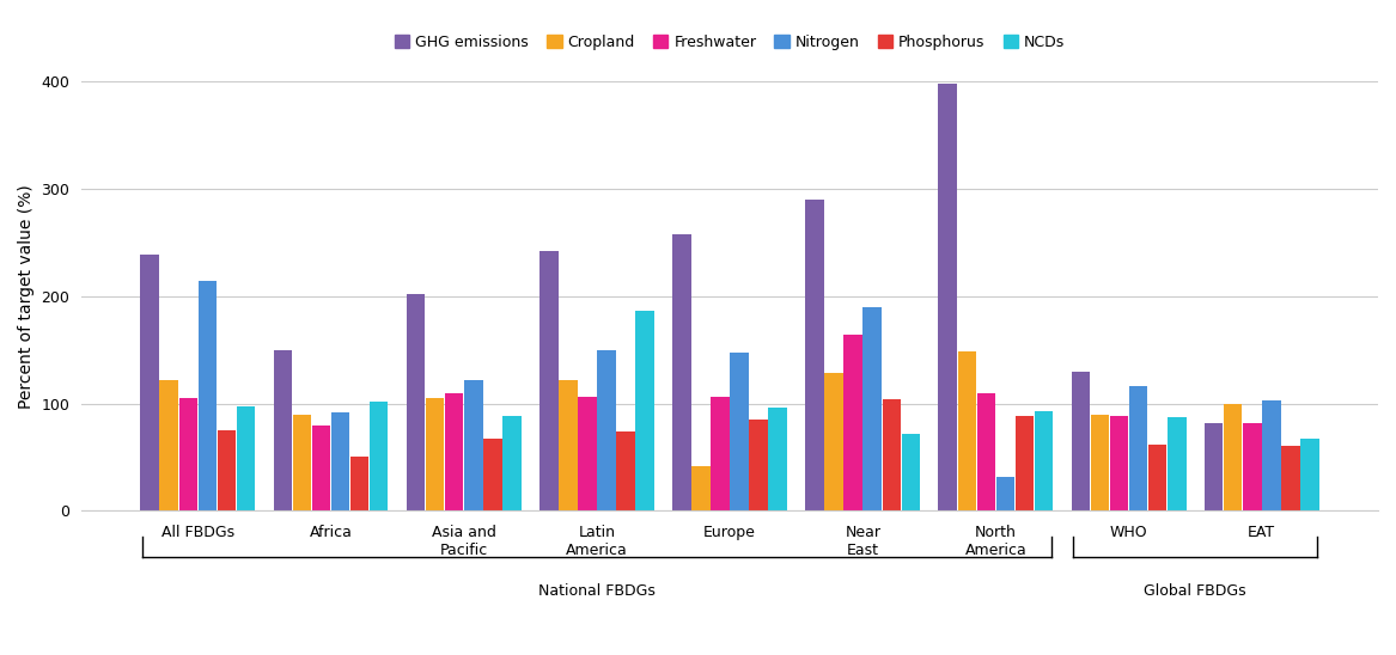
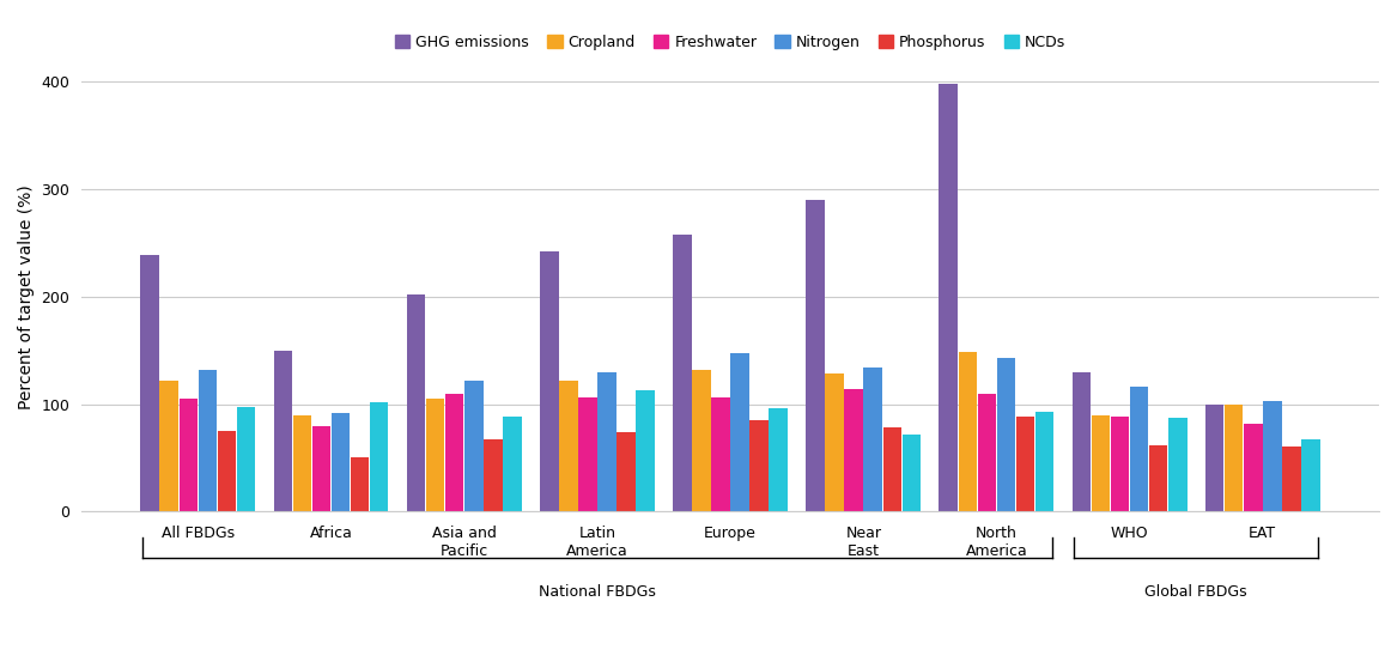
Nitrogen/All FBDGs: 214 -> 132
Nitrogen/Latin America: 150 -> 130
NCDs/Latin America: 186 -> 113
Cropland/Europe: 42 -> 132
Freshwater/Near East: 164 -> 114
Nitrogen/Near East: 190 -> 134
Phosphorus/Near East: 104 -> 78
Nitrogen/North America: 32 -> 143
GHG emissions/EAT: 82 -> 100
